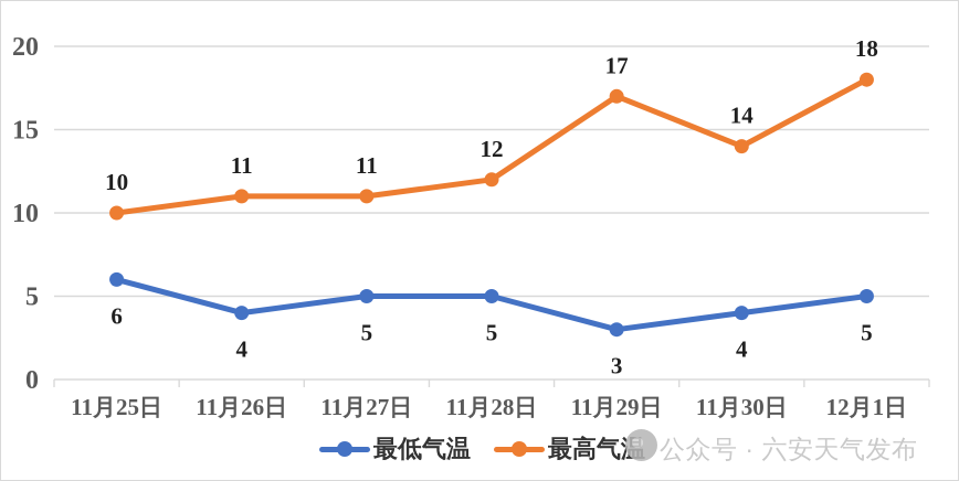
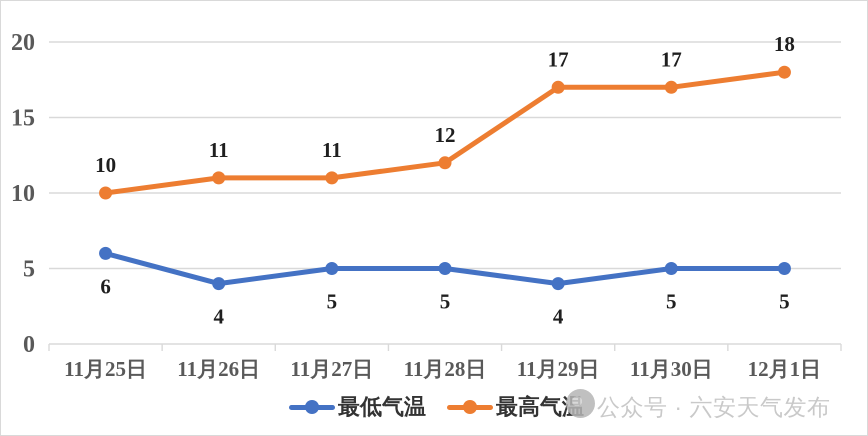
最低气温/11月29日: 3 -> 4
最低气温/11月30日: 4 -> 5
最高气温/11月30日: 14 -> 17
